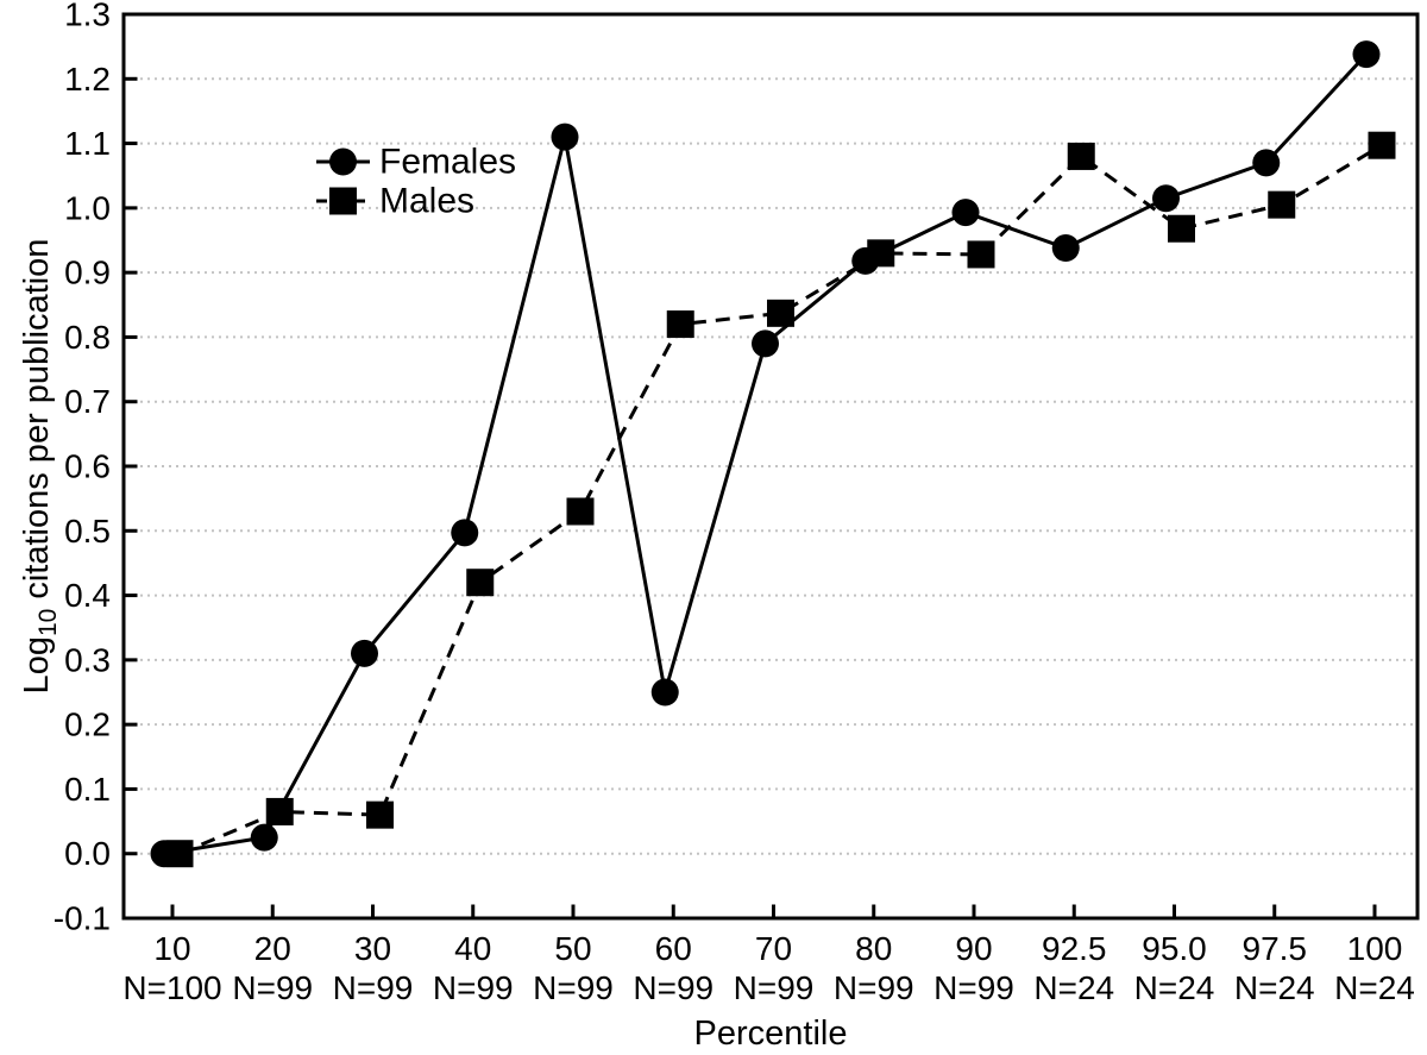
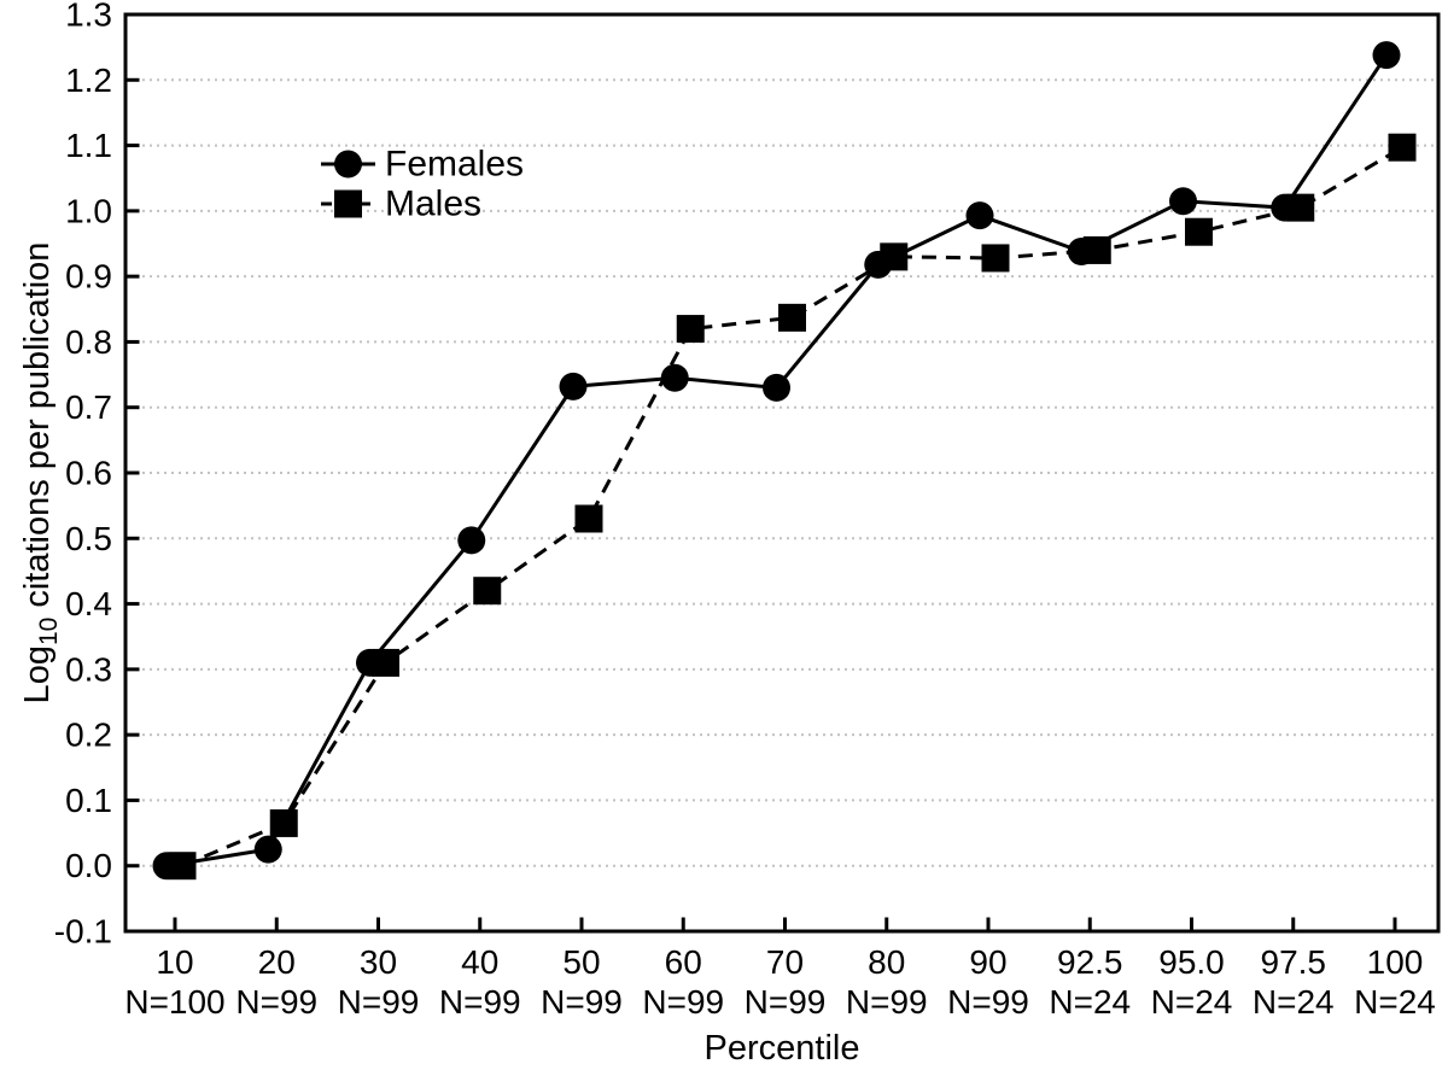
Males/30: 0.06 -> 0.31
Females/50: 1.11 -> 0.73
Females/60: 0.25 -> 0.74
Females/70: 0.79 -> 0.73
Males/92.5: 1.08 -> 0.94
Females/97.5: 1.07 -> 1.00
